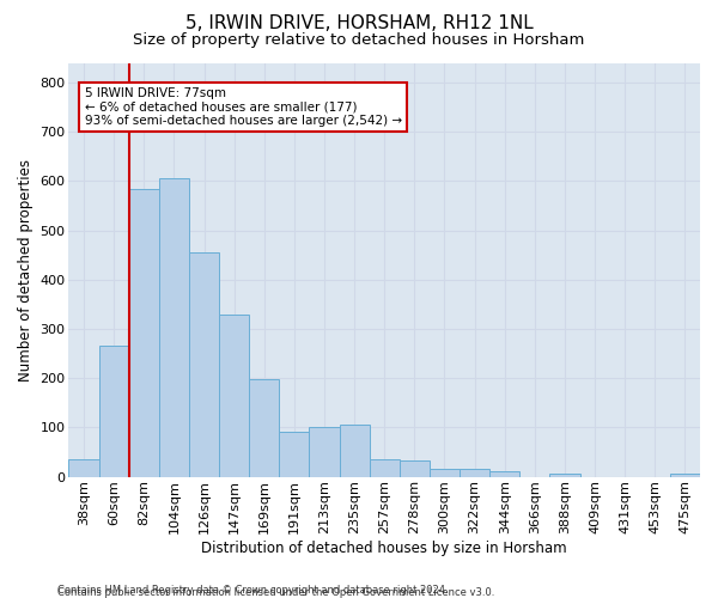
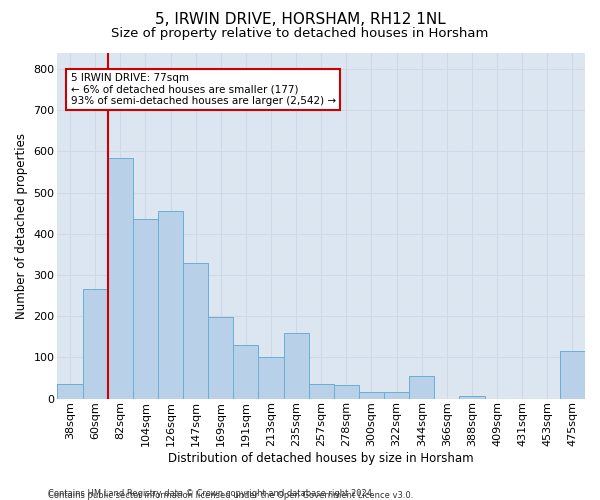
104sqm: 605 -> 435
191sqm: 90 -> 130
235sqm: 105 -> 160
344sqm: 11 -> 55
475sqm: 7 -> 115
